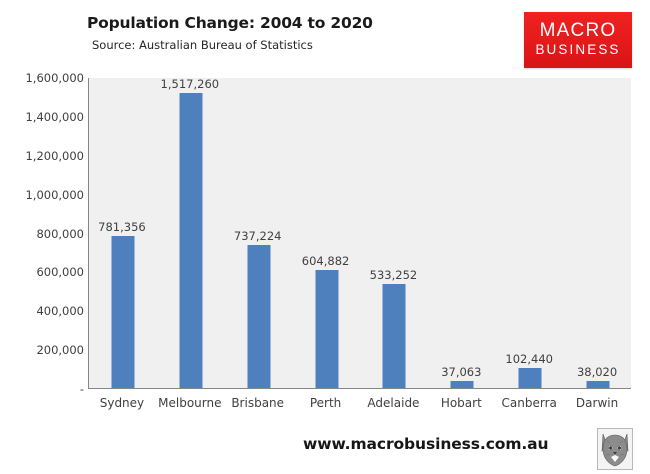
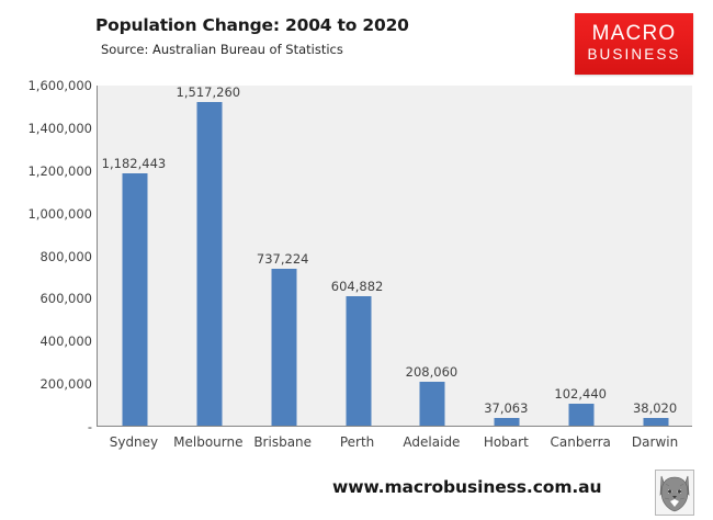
Sydney: 781,356 -> 1,182,443
Adelaide: 533,252 -> 208,060
